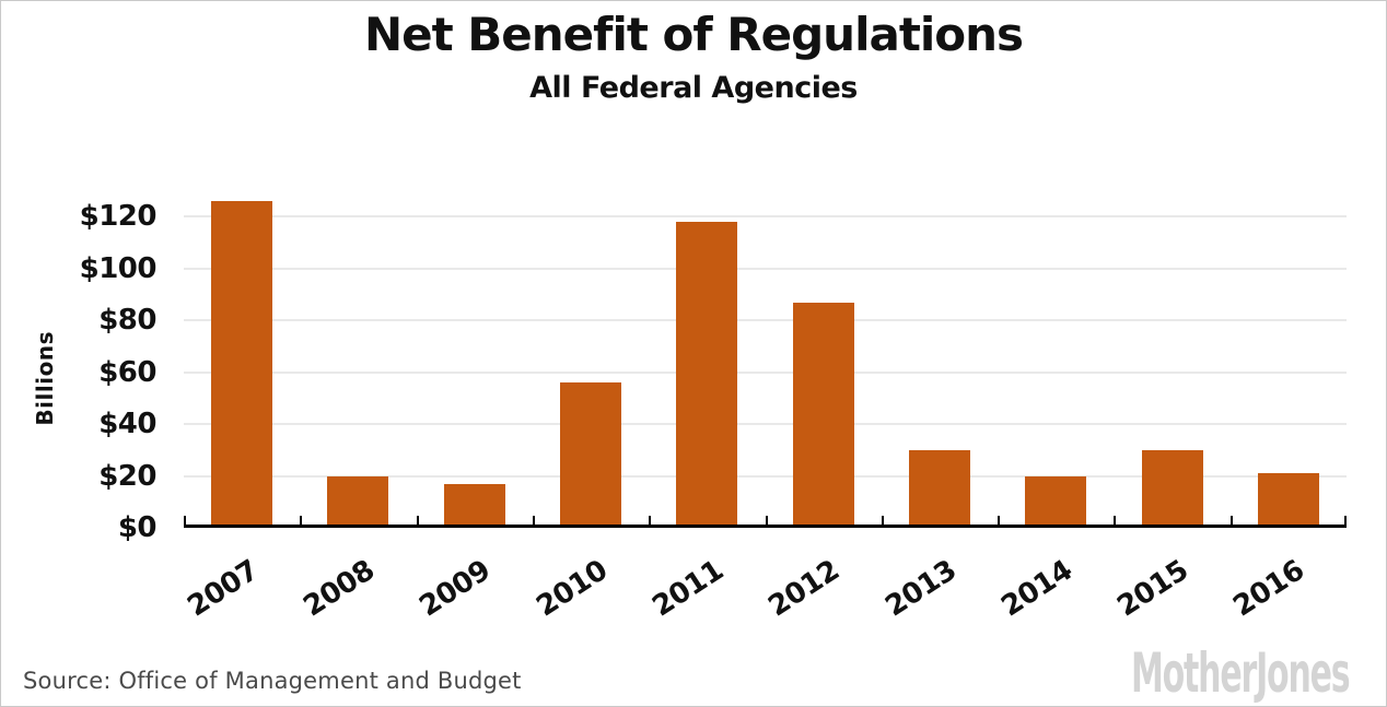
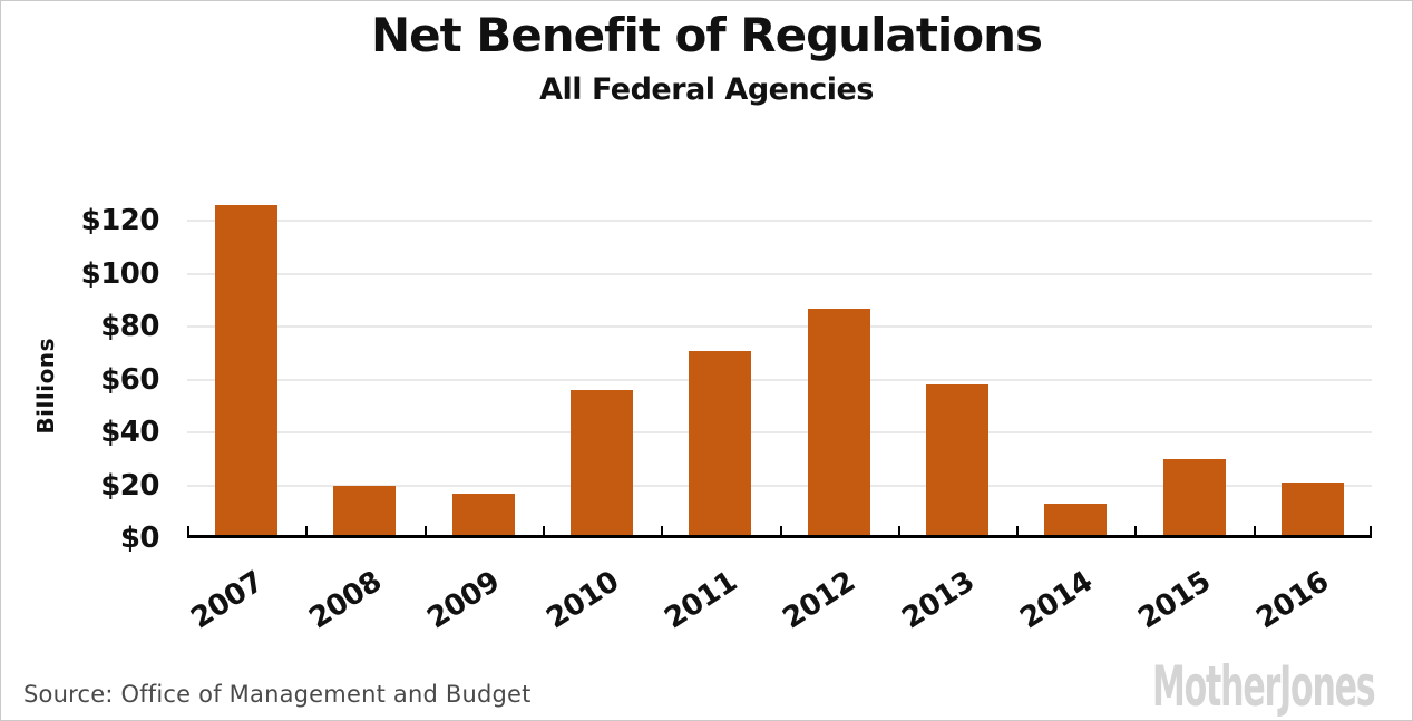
2011: $118 -> $71
2013: $30 -> $58
2014: $20 -> $13
